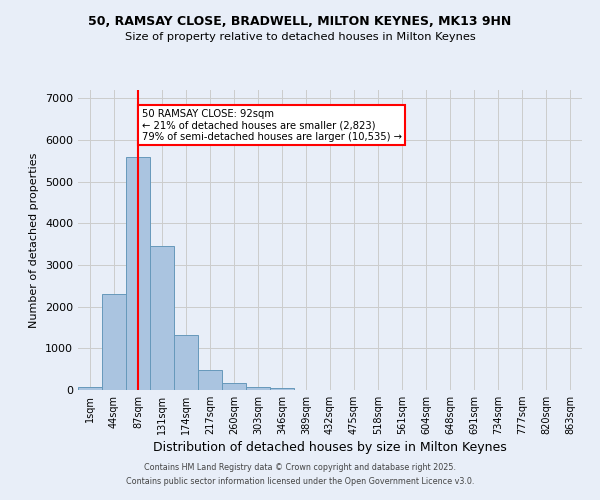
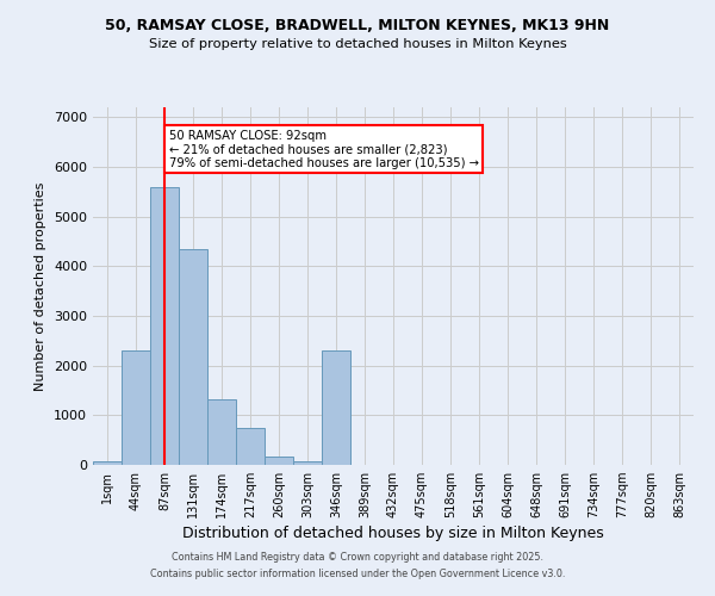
131sqm: 3450 -> 4350
217sqm: 480 -> 750
346sqm: 60 -> 2300
